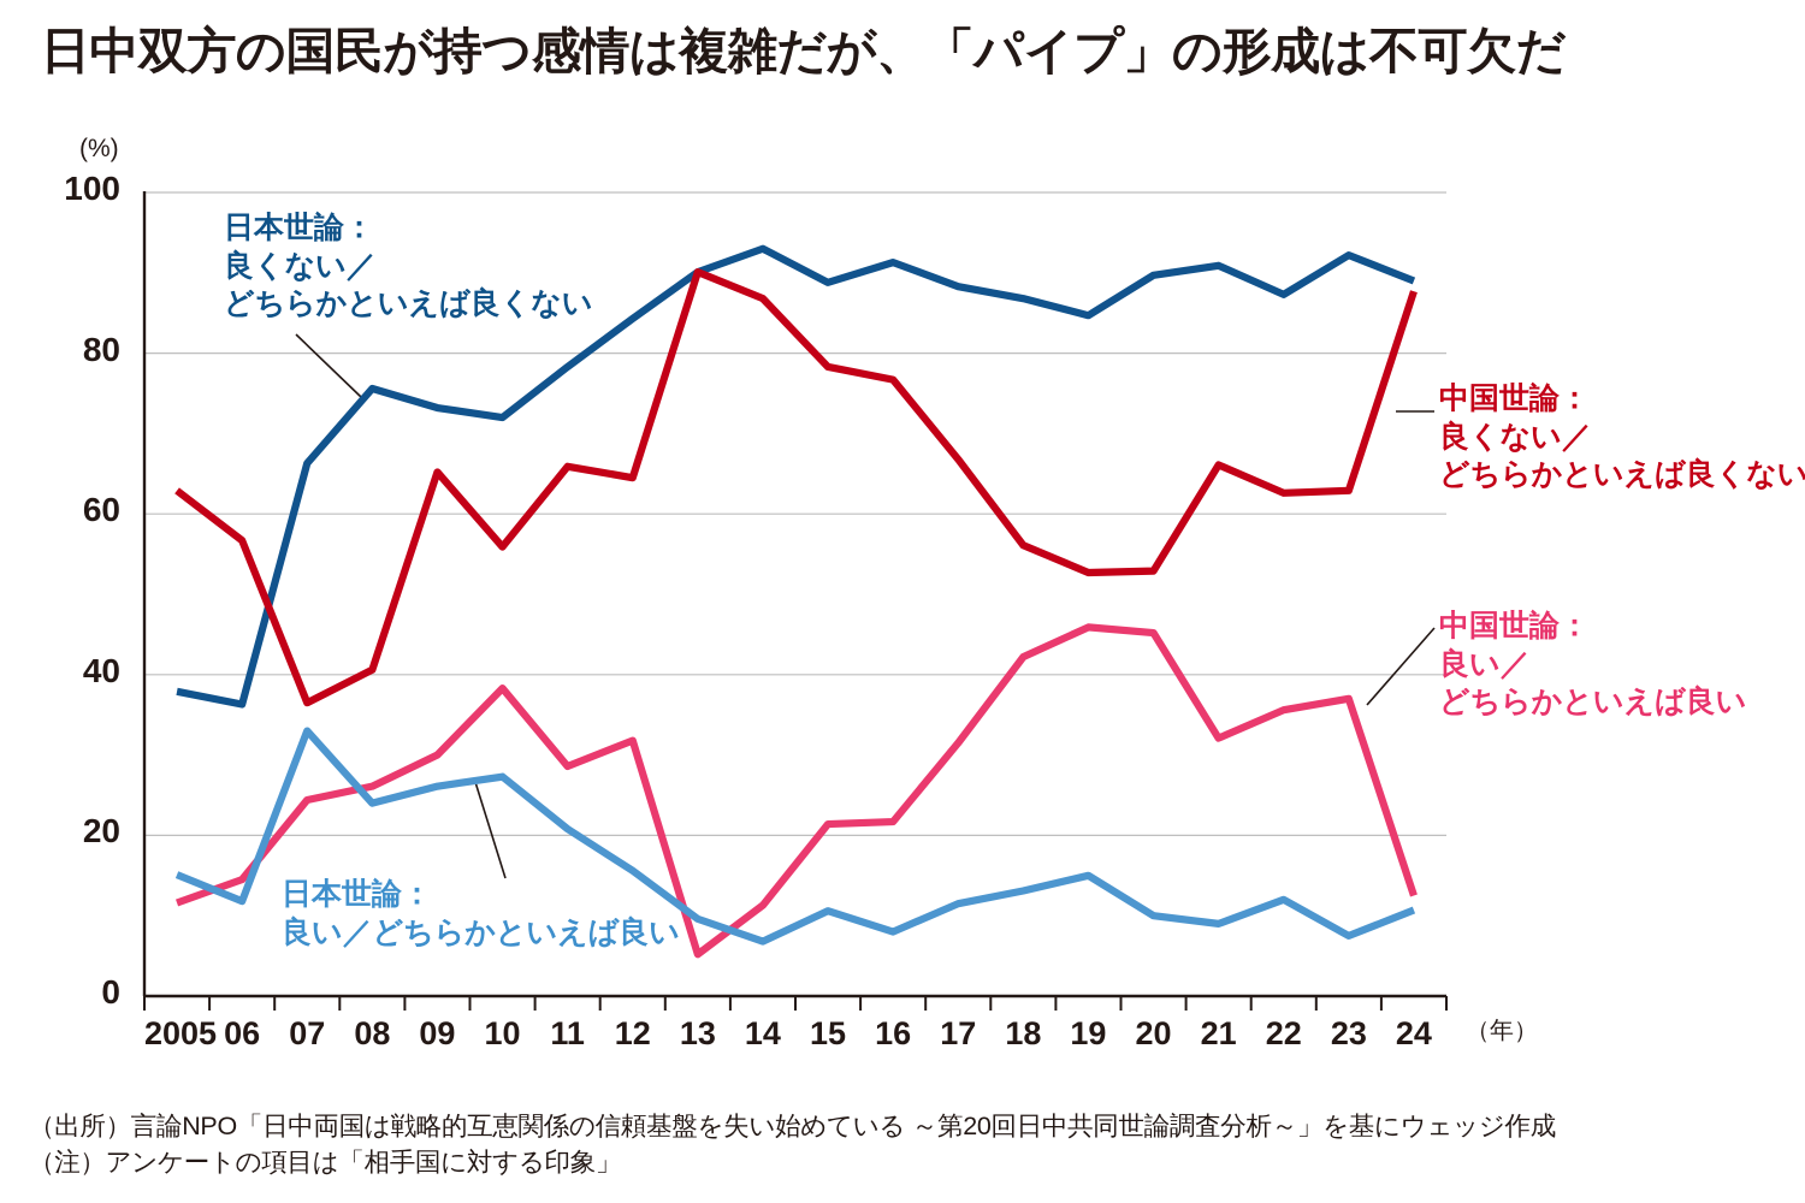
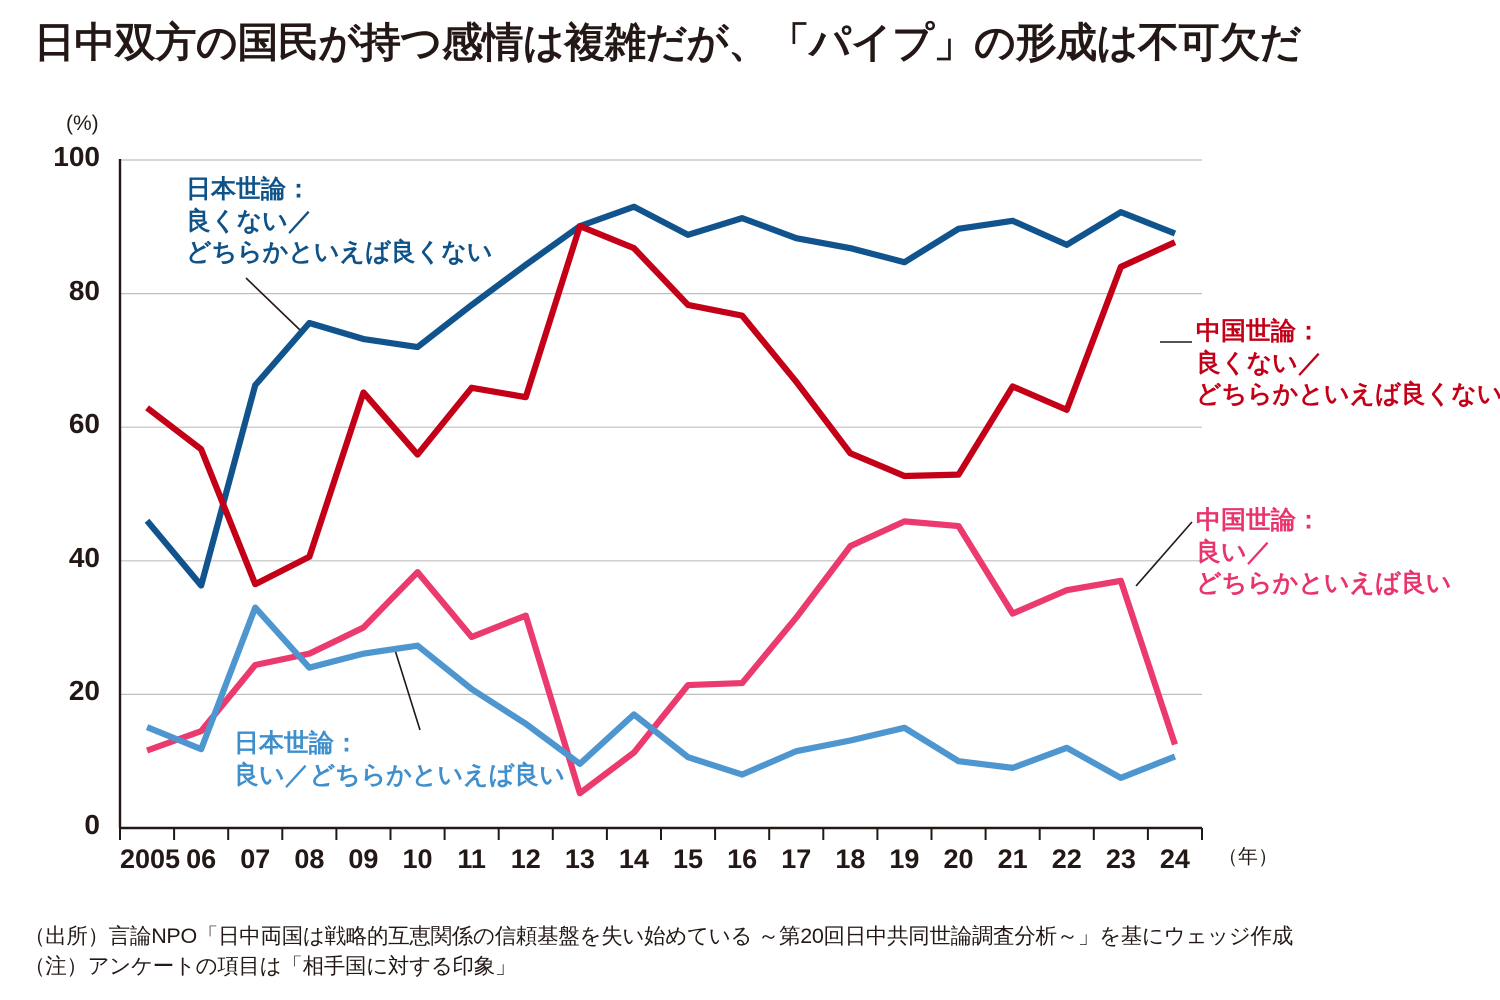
日本世論：良くない／どちらかといえば良くない/2005: 38 -> 46
日本世論：良い／どちらかといえば良い/14: 7 -> 17
中国世論：良くない／どちらかといえば良くない/23: 63 -> 84
